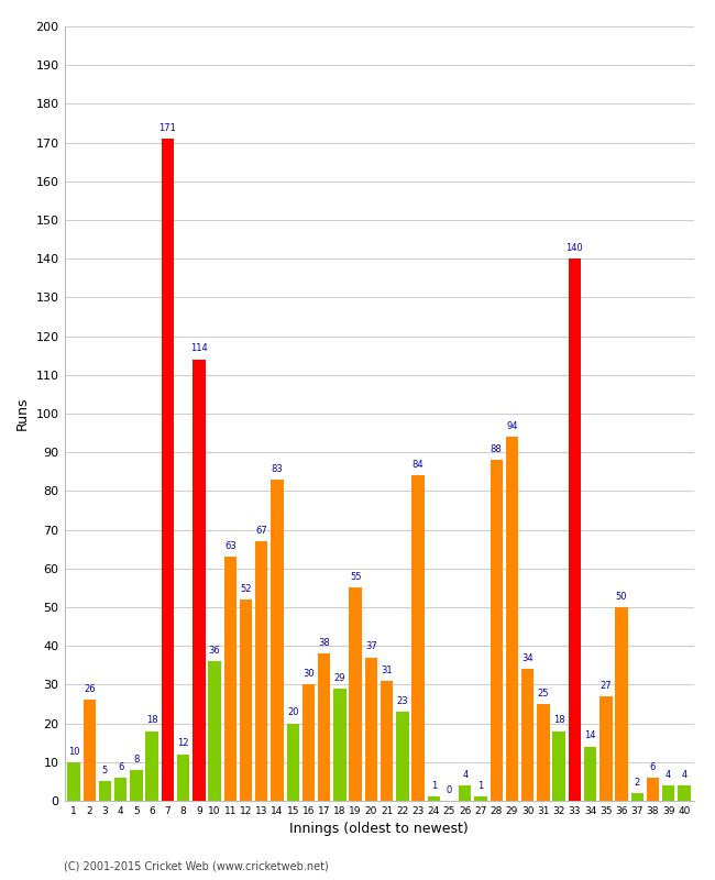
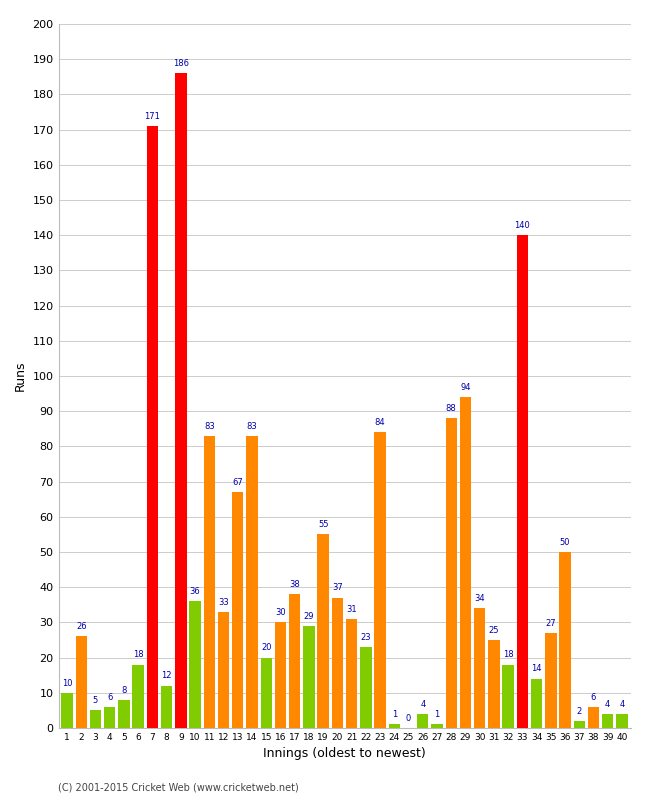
9: 114 -> 186
11: 63 -> 83
12: 52 -> 33
